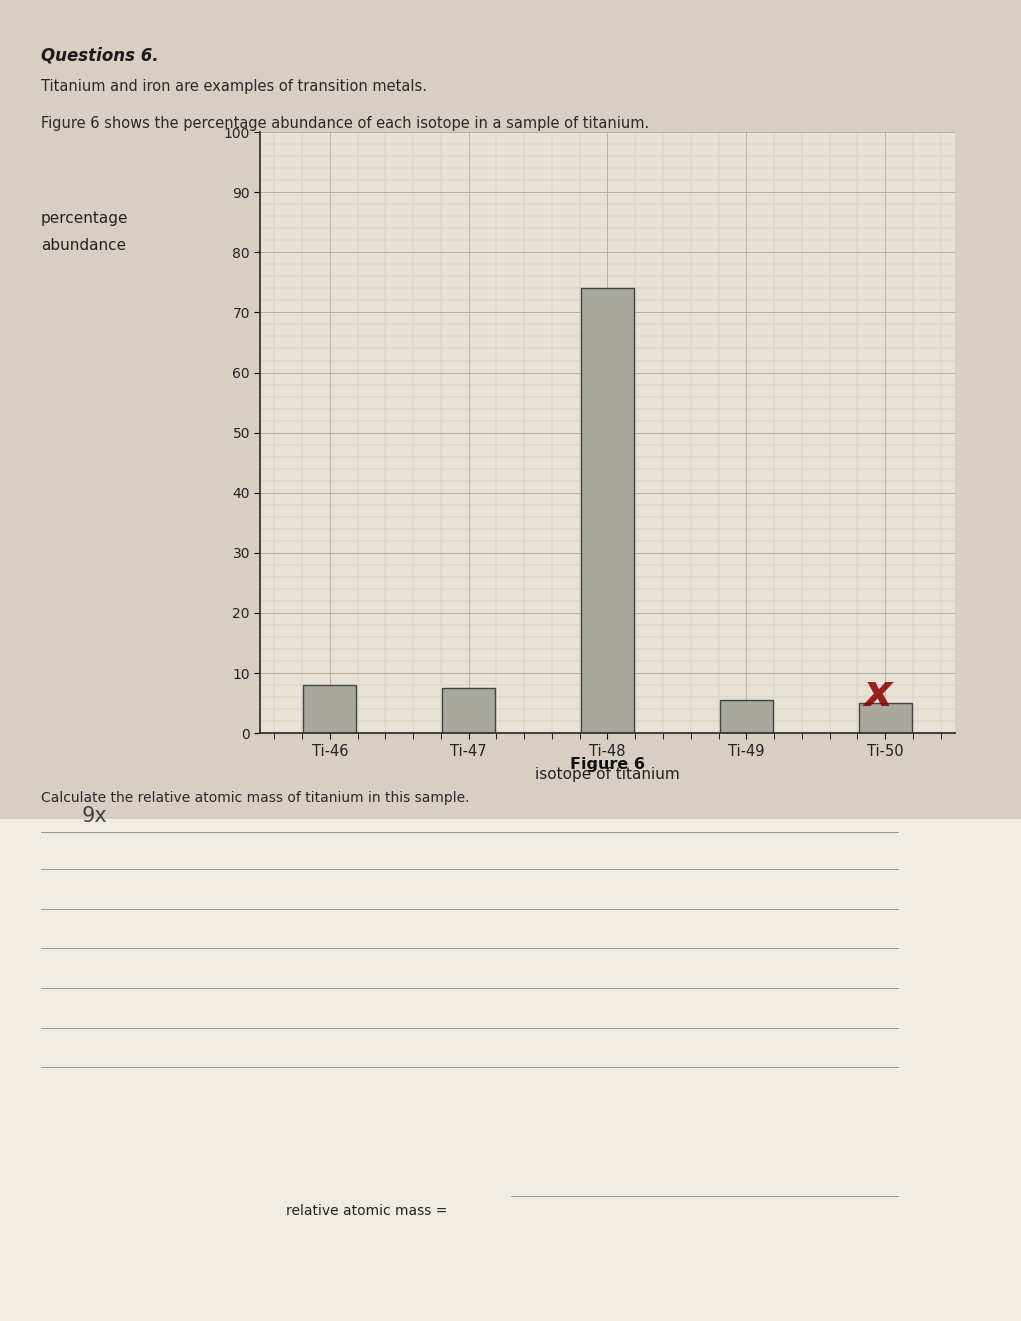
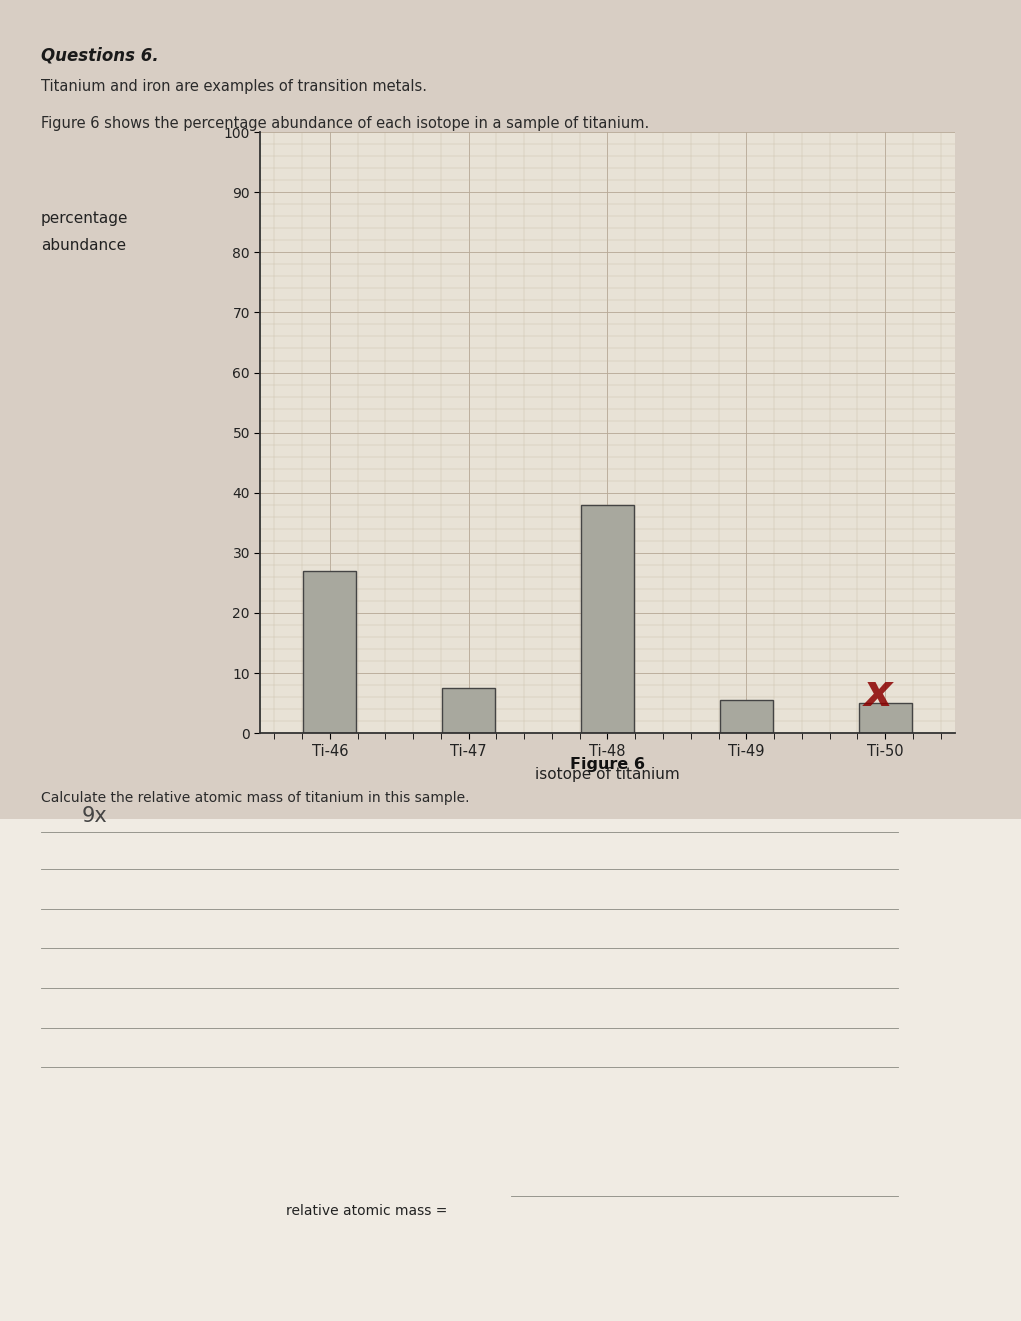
Ti-46: 8.0 -> 27.0
Ti-48: 74.0 -> 38.0
